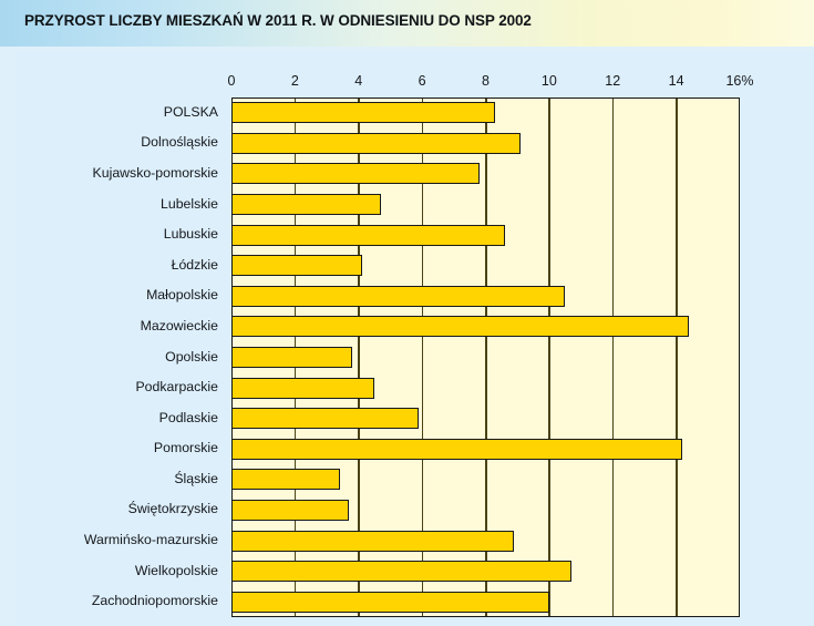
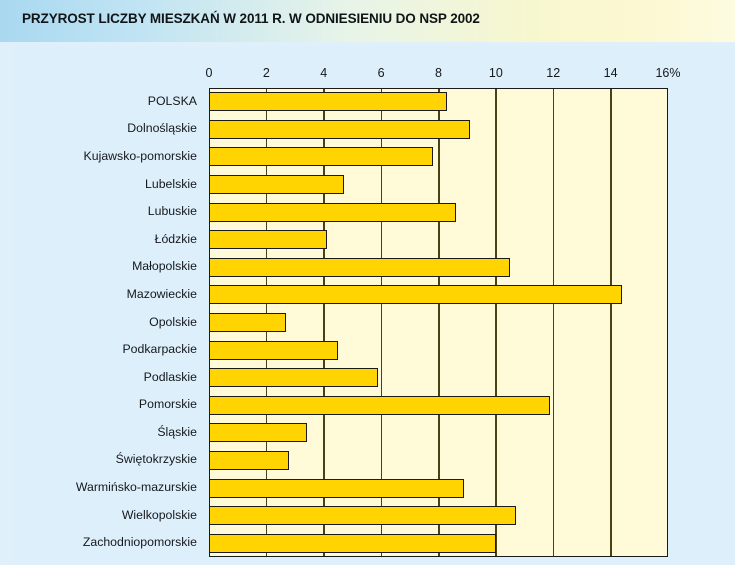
Opolskie: 3.8% -> 2.7%
Pomorskie: 14.2% -> 11.9%
Świętokrzyskie: 3.7% -> 2.8%
